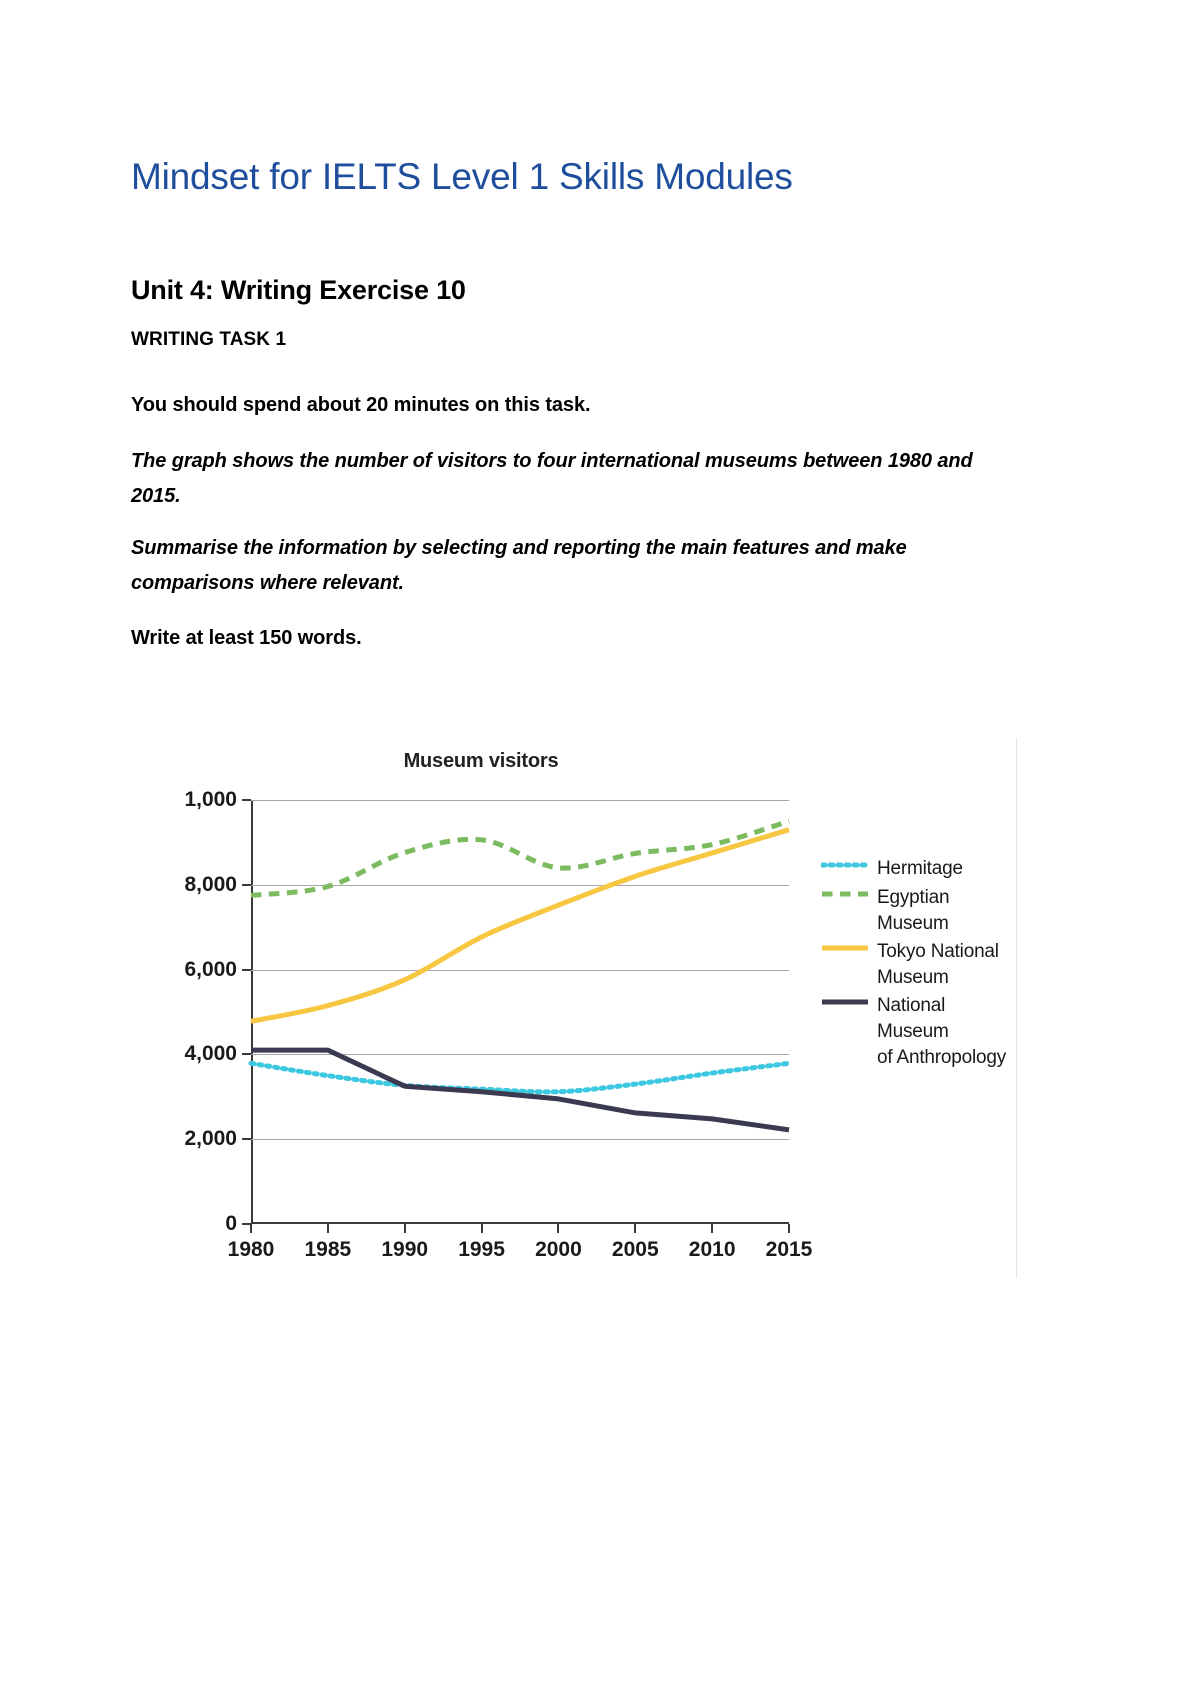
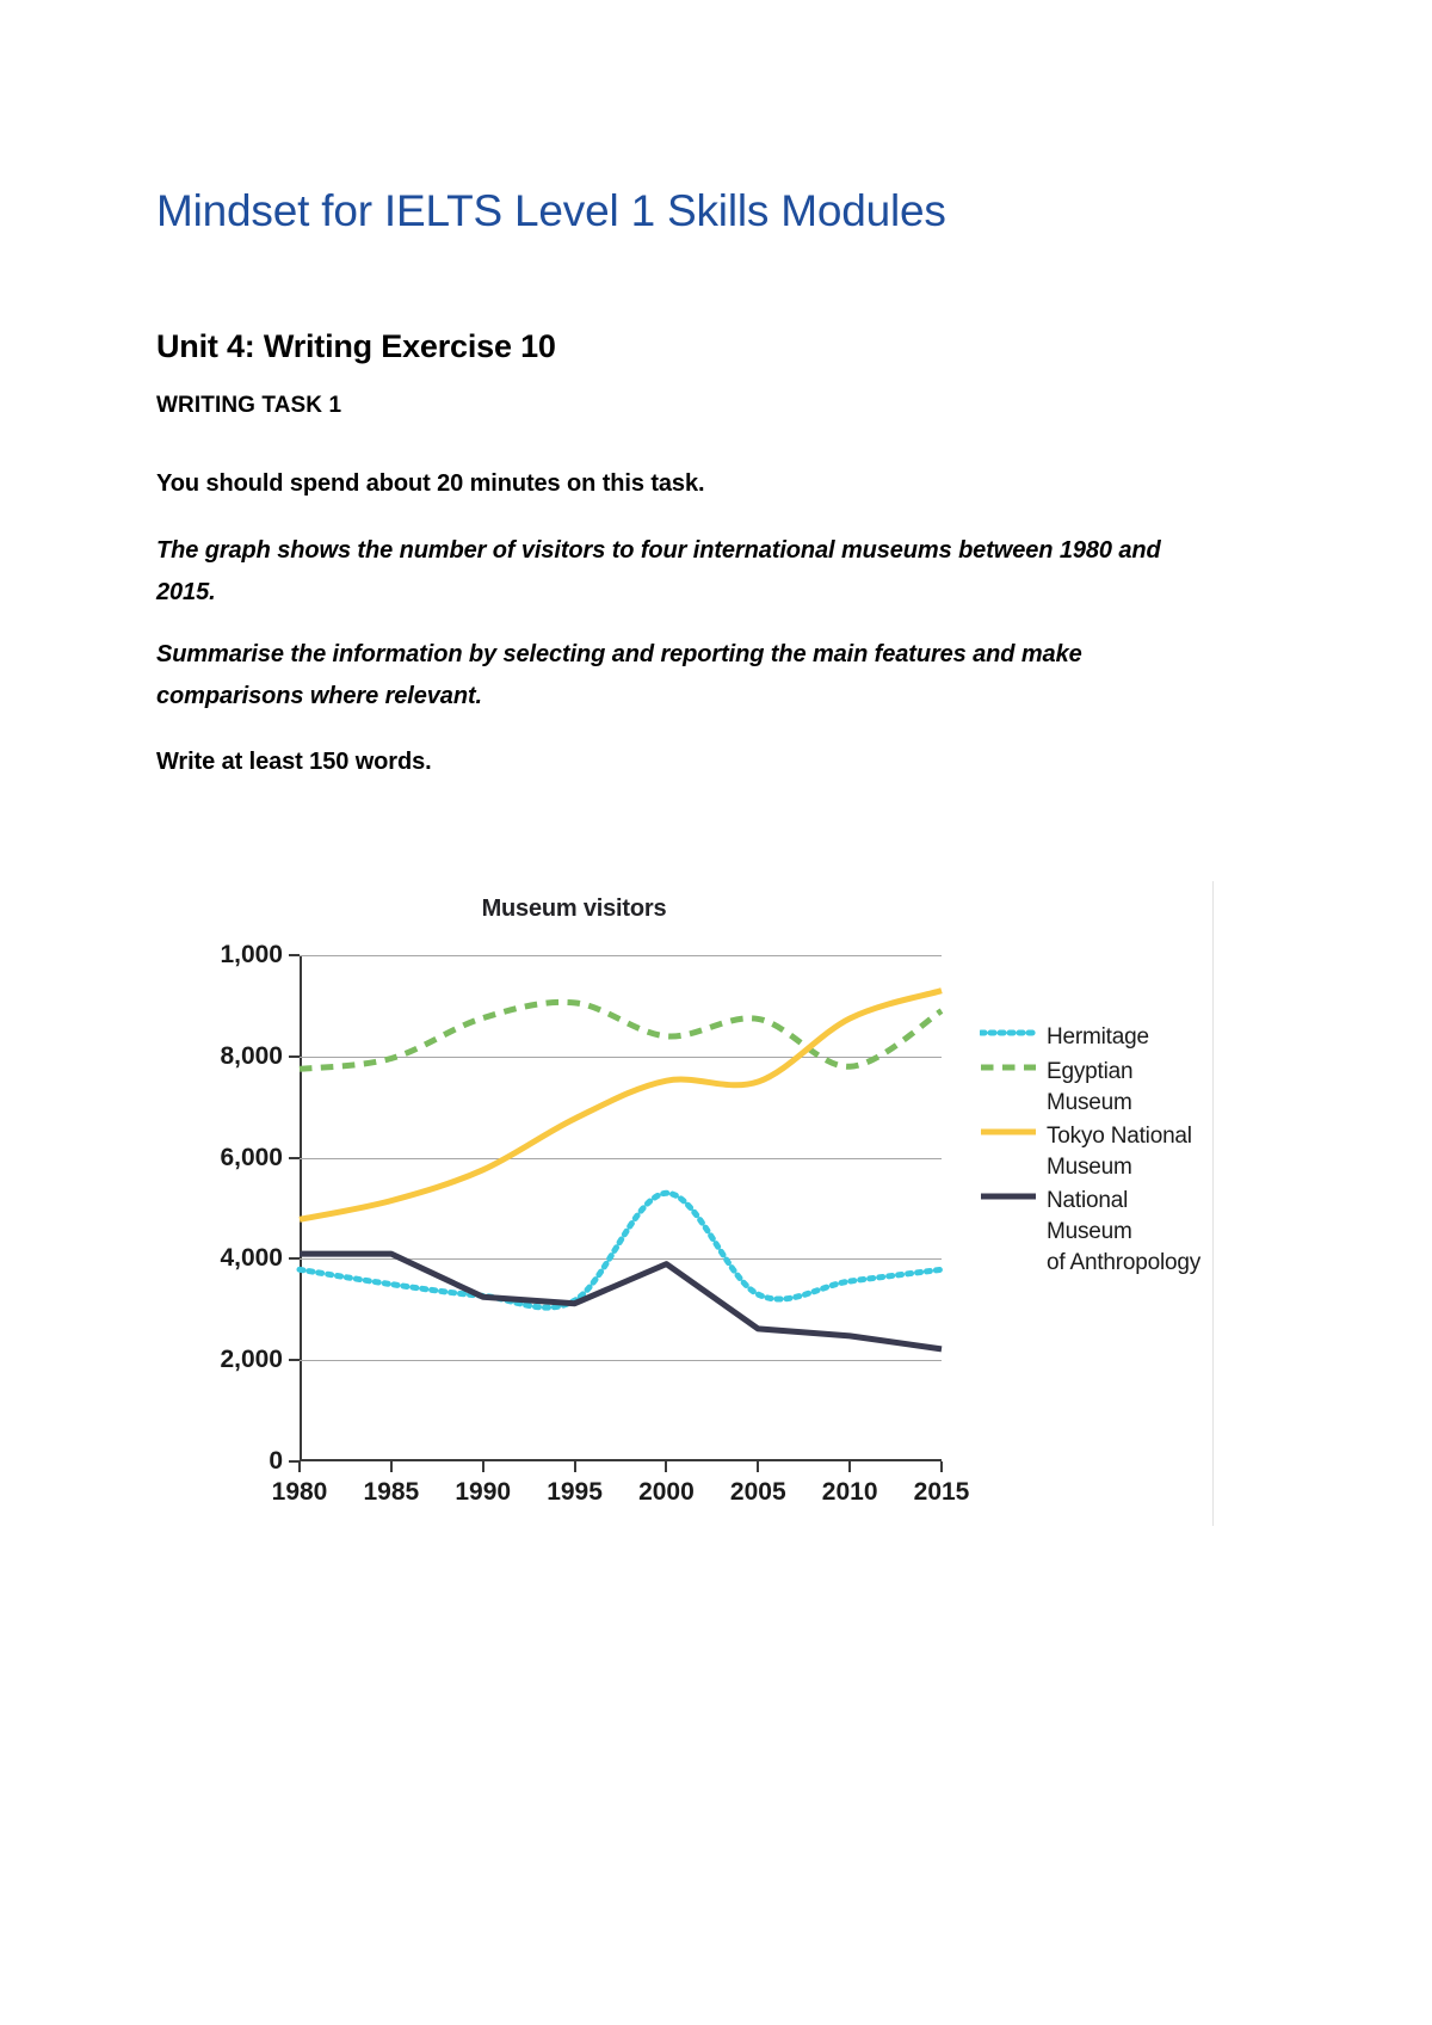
Hermitage/2000: 3100 -> 5300
National Museum of Anthropology/2000: 3000 -> 3900
Tokyo National Museum/2005: 8200 -> 7500
Egyptian Museum/2010: 9000 -> 7800
Egyptian Museum/2015: 9500 -> 8900
